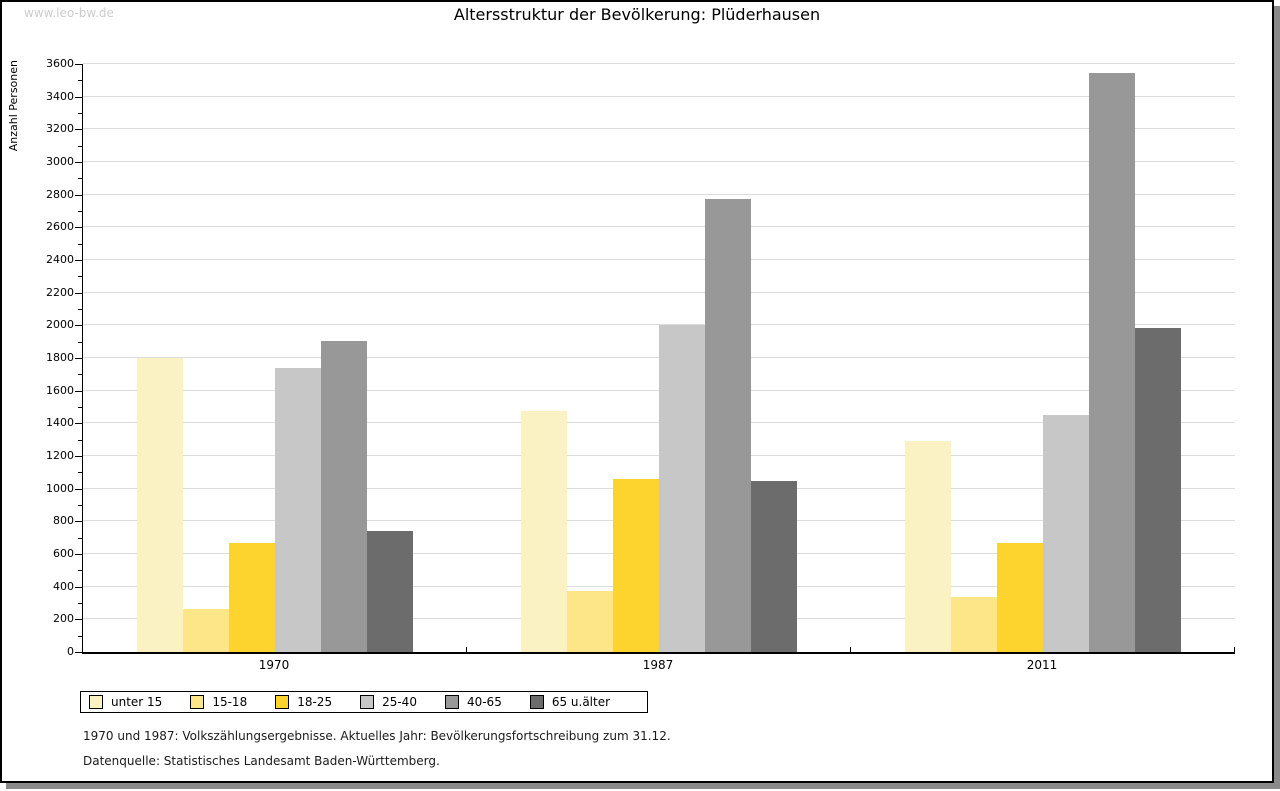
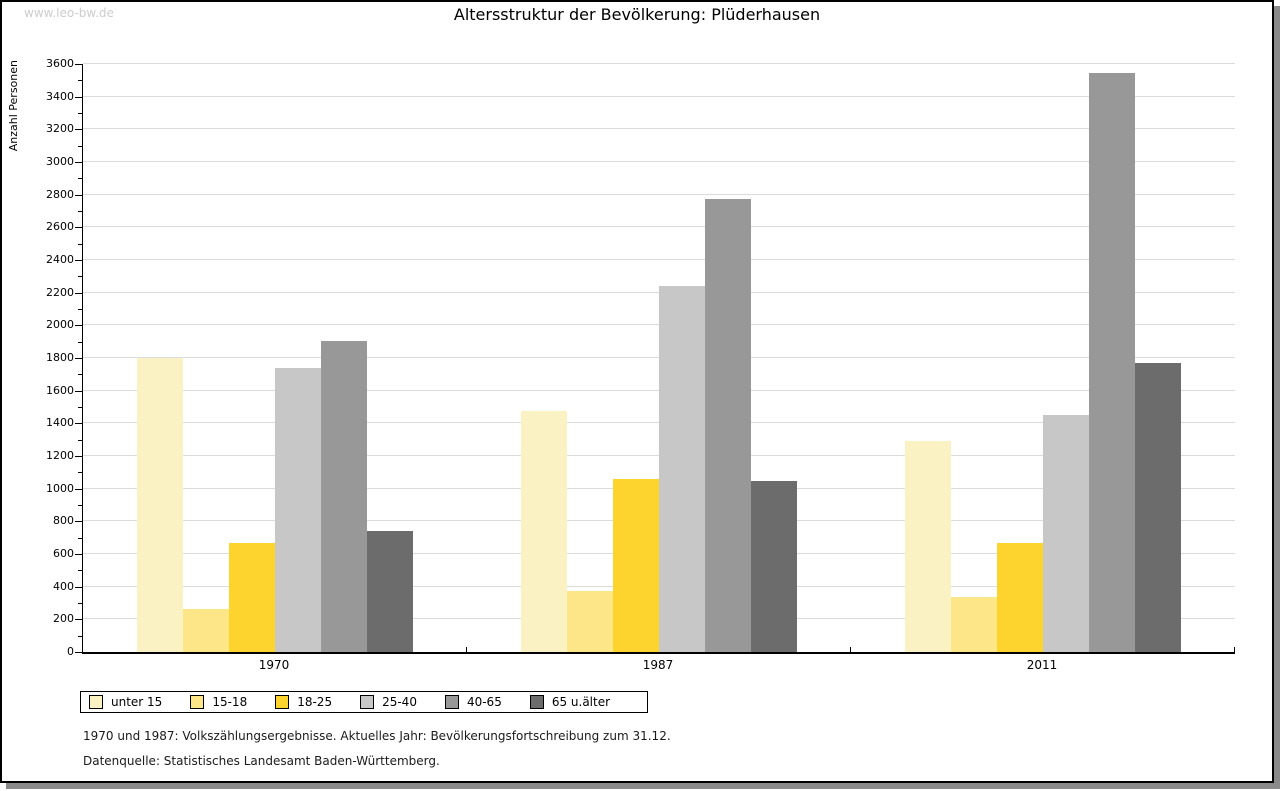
25-40/1987: 2000 -> 2240
65 u.älter/2011: 1980 -> 1770
